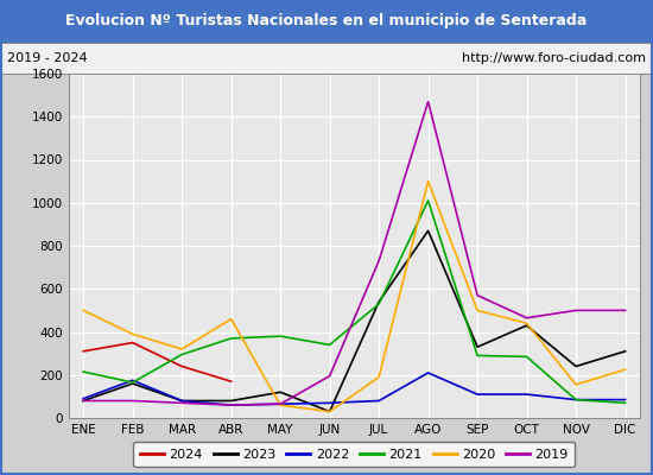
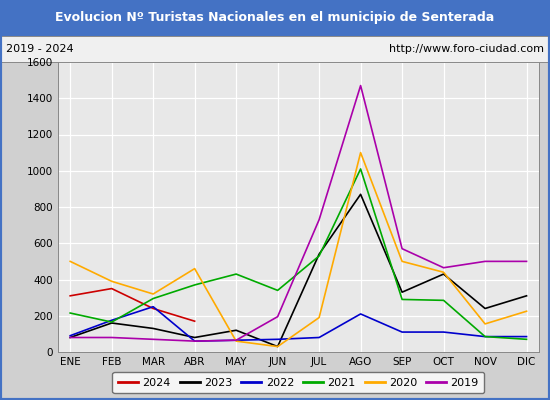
2023/MAR: 80 -> 130
2022/MAR: 80 -> 250
2021/MAY: 380 -> 430
